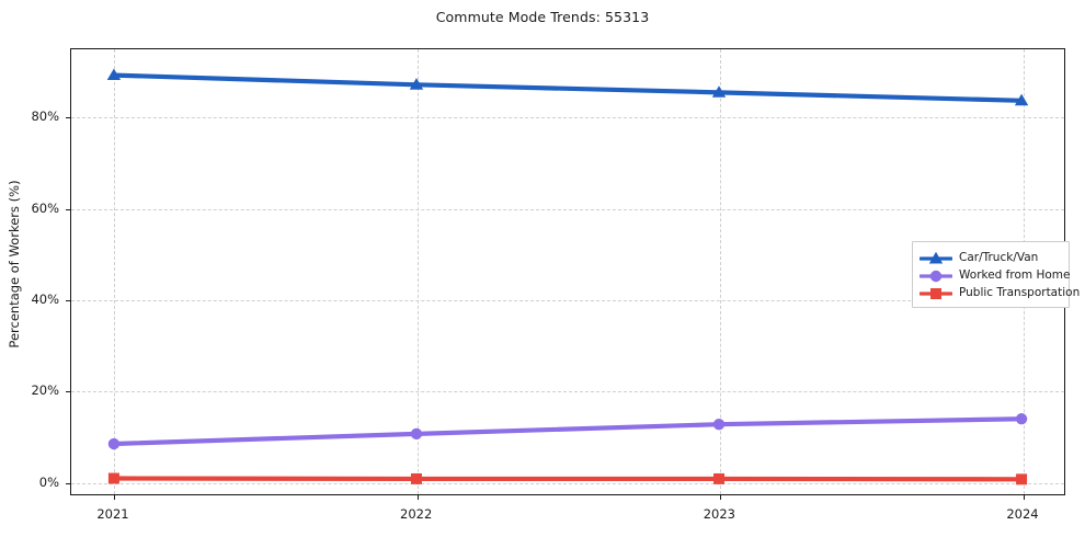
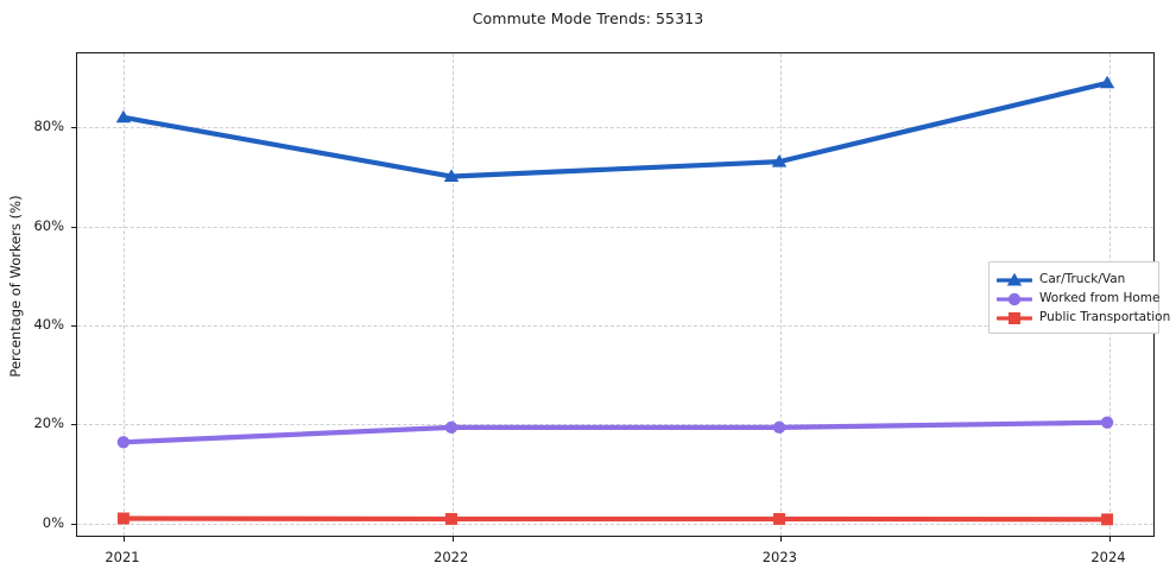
Car/Truck/Van/2021: 89% -> 82%
Worked from Home/2021: 8% -> 16%
Car/Truck/Van/2022: 87% -> 70%
Worked from Home/2022: 10% -> 19%
Car/Truck/Van/2023: 86% -> 73%
Worked from Home/2023: 12% -> 19%
Car/Truck/Van/2024: 84% -> 89%
Worked from Home/2024: 14% -> 20%
